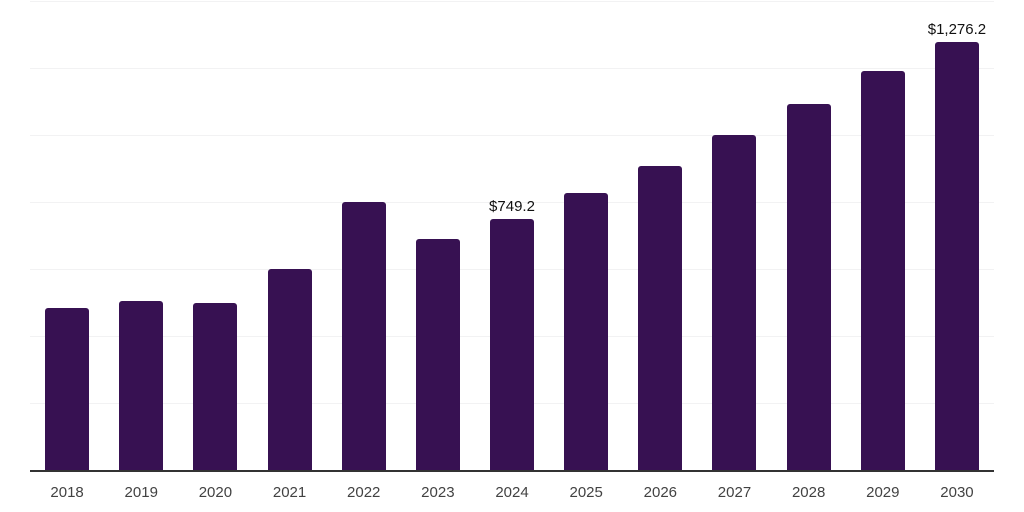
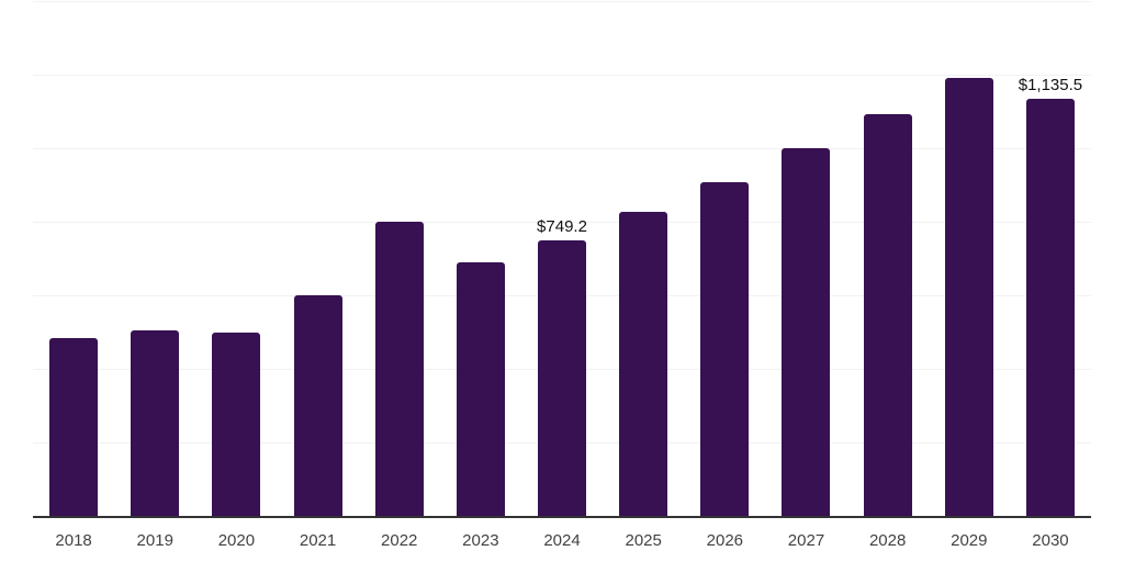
2030: $1,276.2 -> $1,135.5
